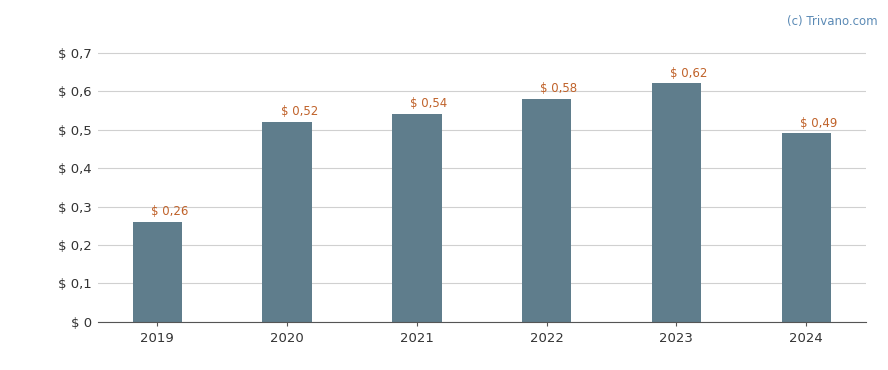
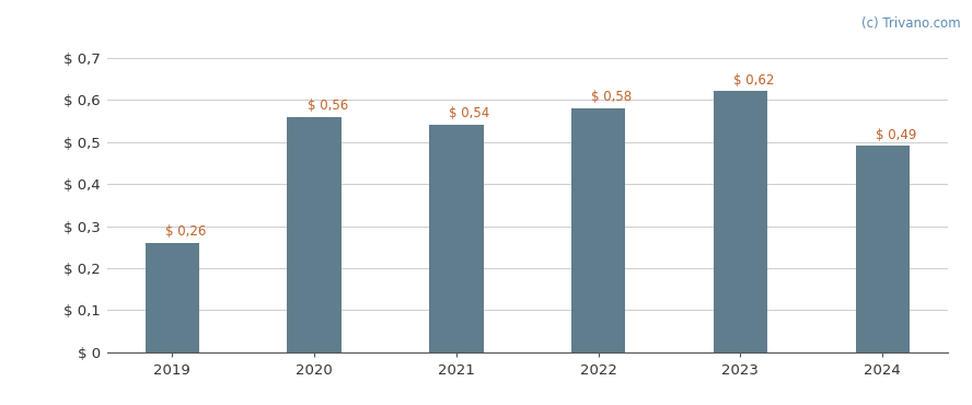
2020: 0,52 -> 0,56
